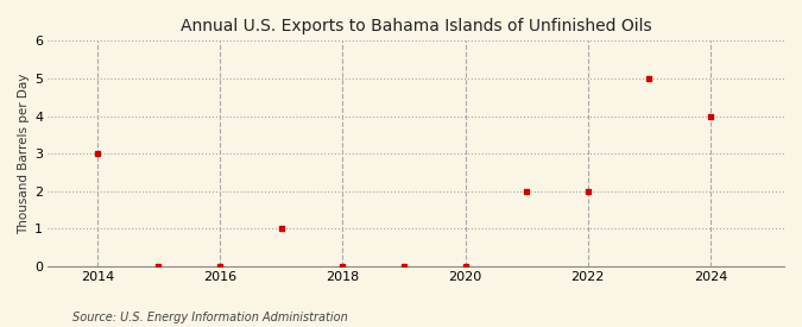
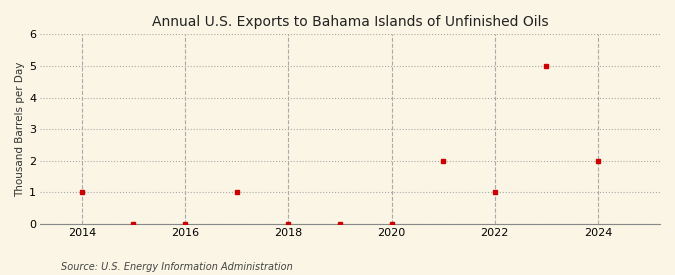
2014: 3 -> 1
2022: 2 -> 1
2024: 4 -> 2
